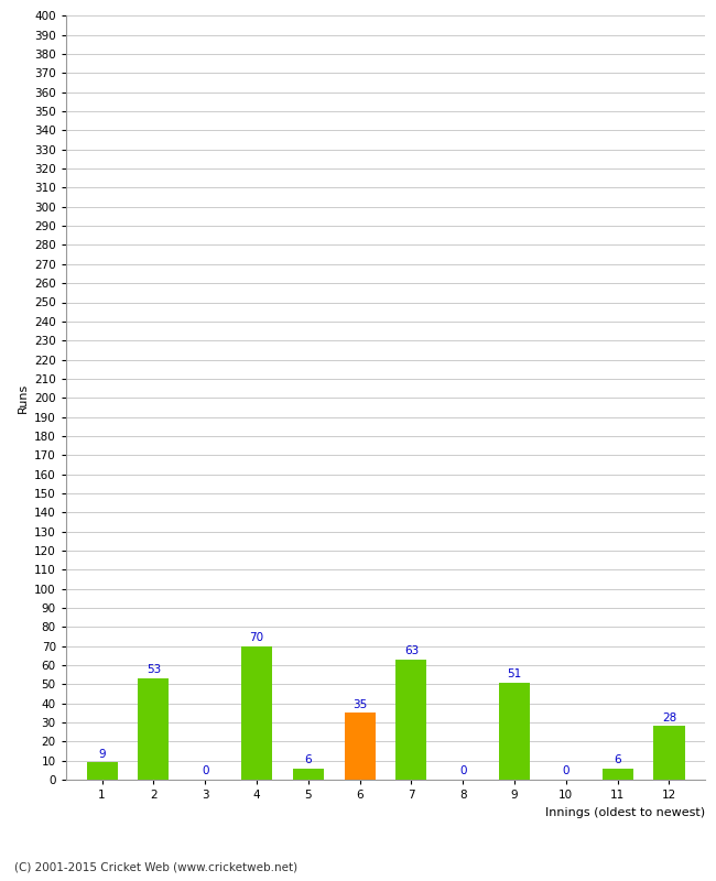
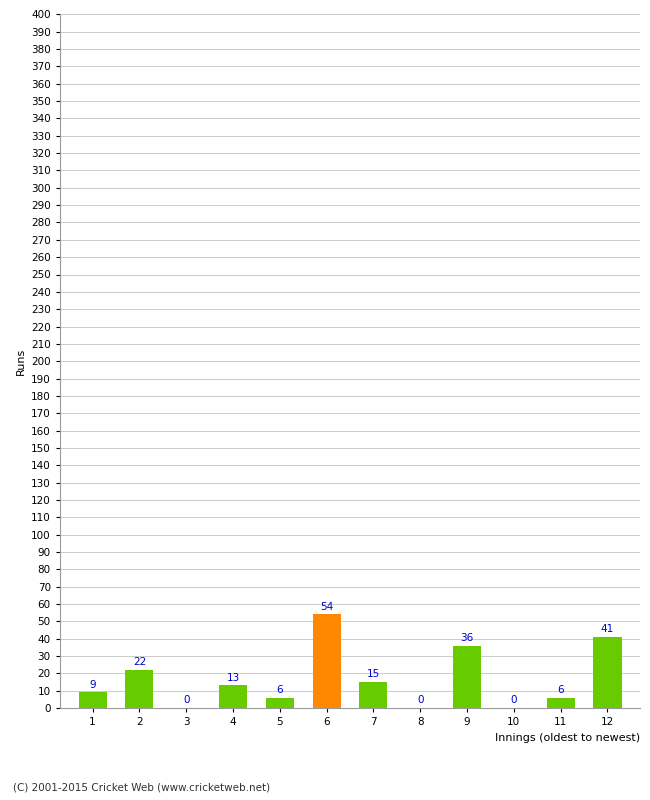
2: 53 -> 22
4: 70 -> 13
6: 35 -> 54
7: 63 -> 15
9: 51 -> 36
12: 28 -> 41
